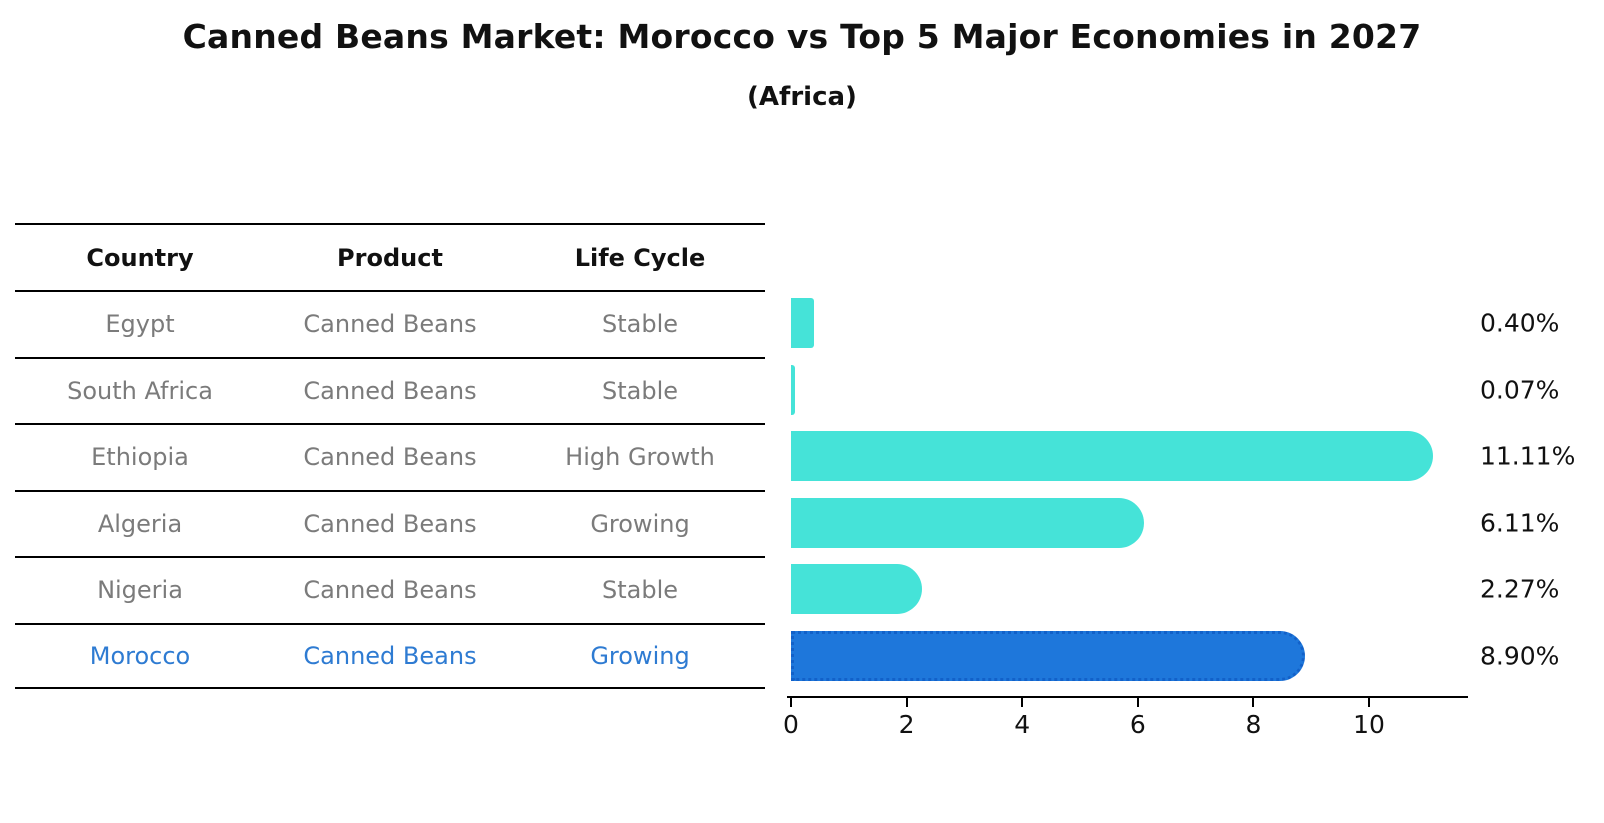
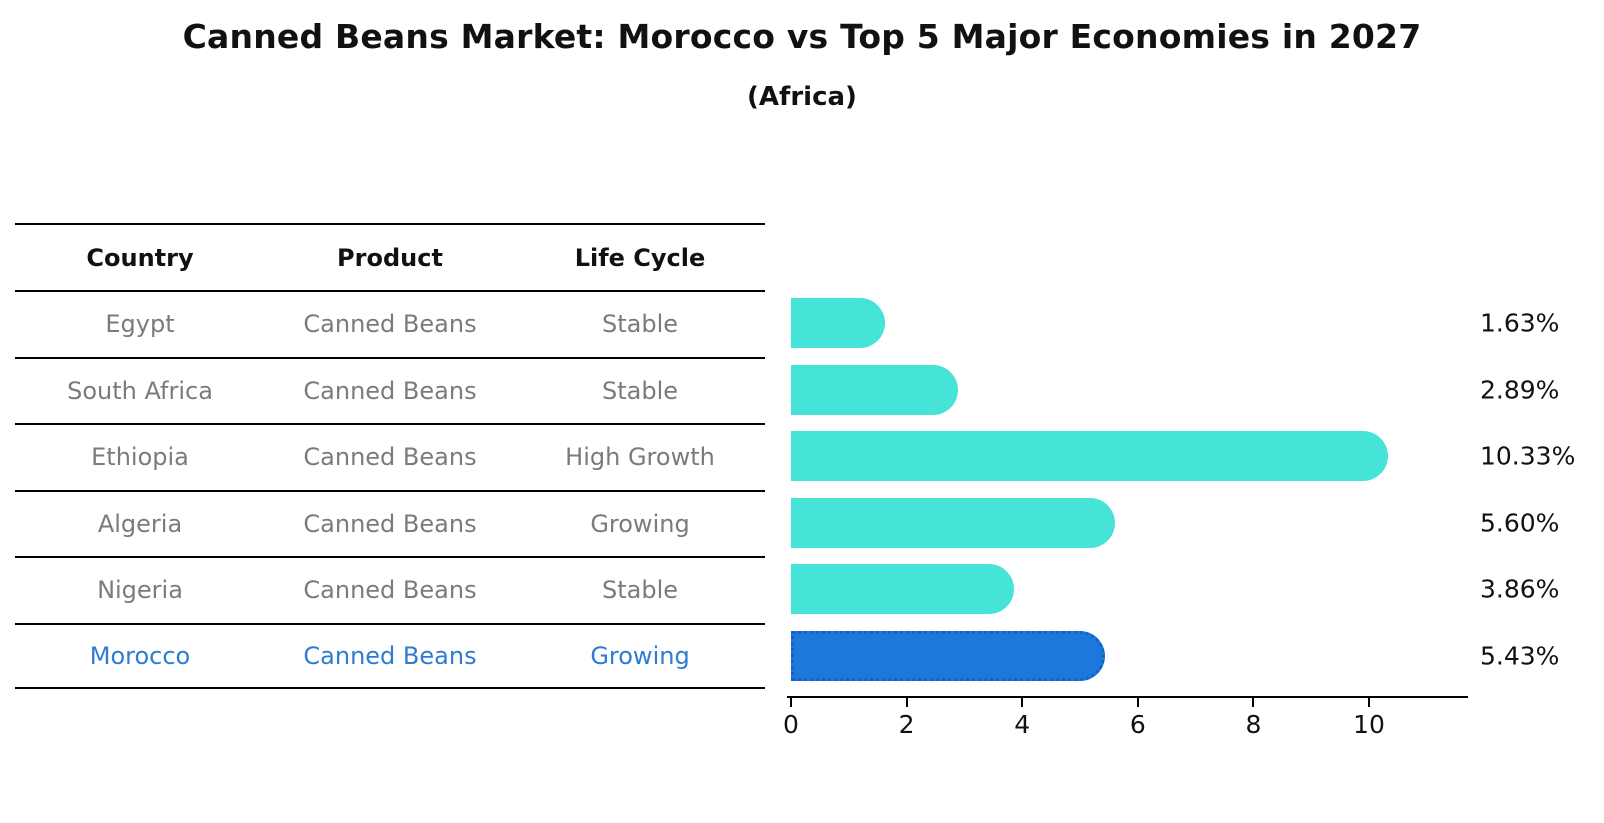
Egypt: 0.40% -> 1.63%
South Africa: 0.07% -> 2.89%
Ethiopia: 11.11% -> 10.33%
Algeria: 6.11% -> 5.60%
Nigeria: 2.27% -> 3.86%
Morocco: 8.90% -> 5.43%
